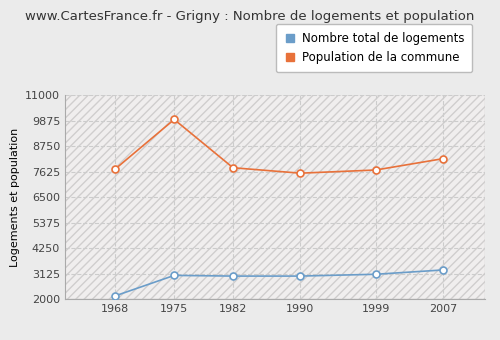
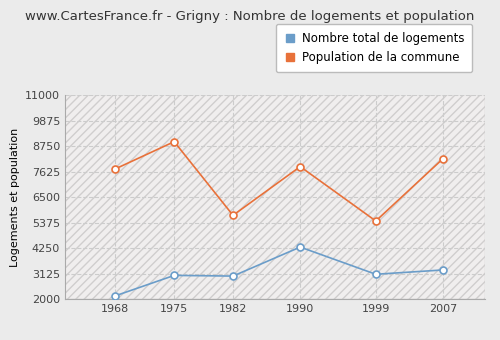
Population de la commune/1975: 9930 -> 8950
Population de la commune/1982: 7800 -> 5700
Nombre total de logements/1990: 3020 -> 4300
Population de la commune/1990: 7560 -> 7850
Population de la commune/1999: 7700 -> 5450
